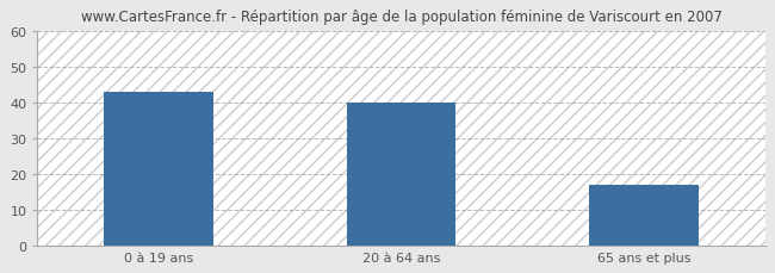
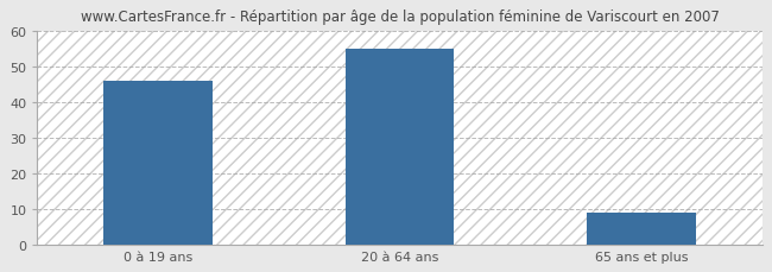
0 à 19 ans: 43 -> 46
20 à 64 ans: 40 -> 55
65 ans et plus: 17 -> 9
